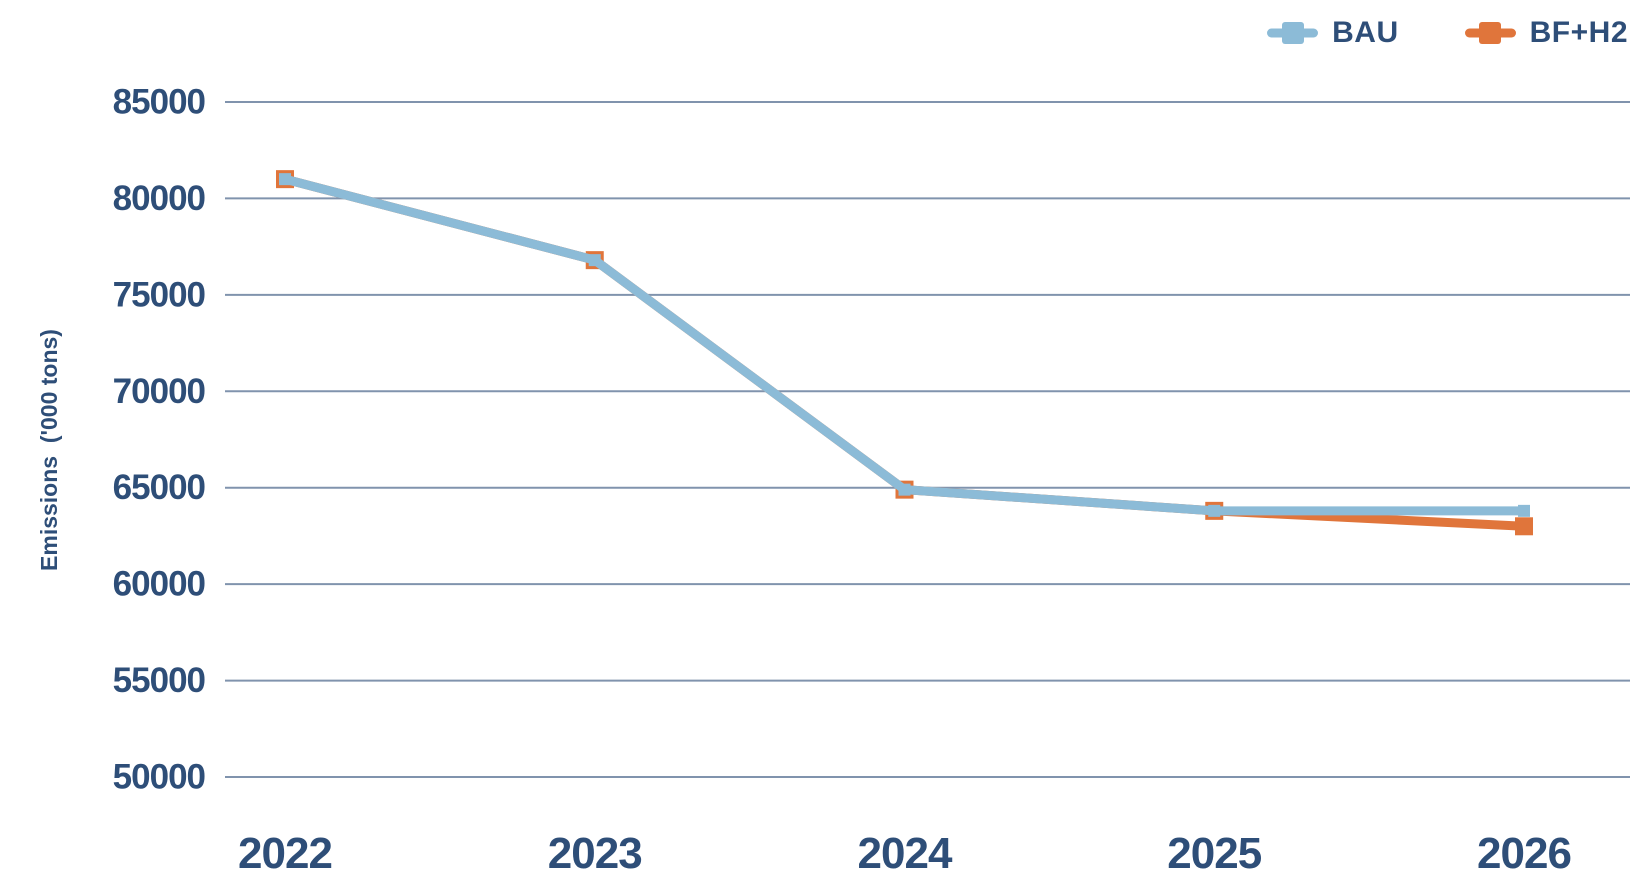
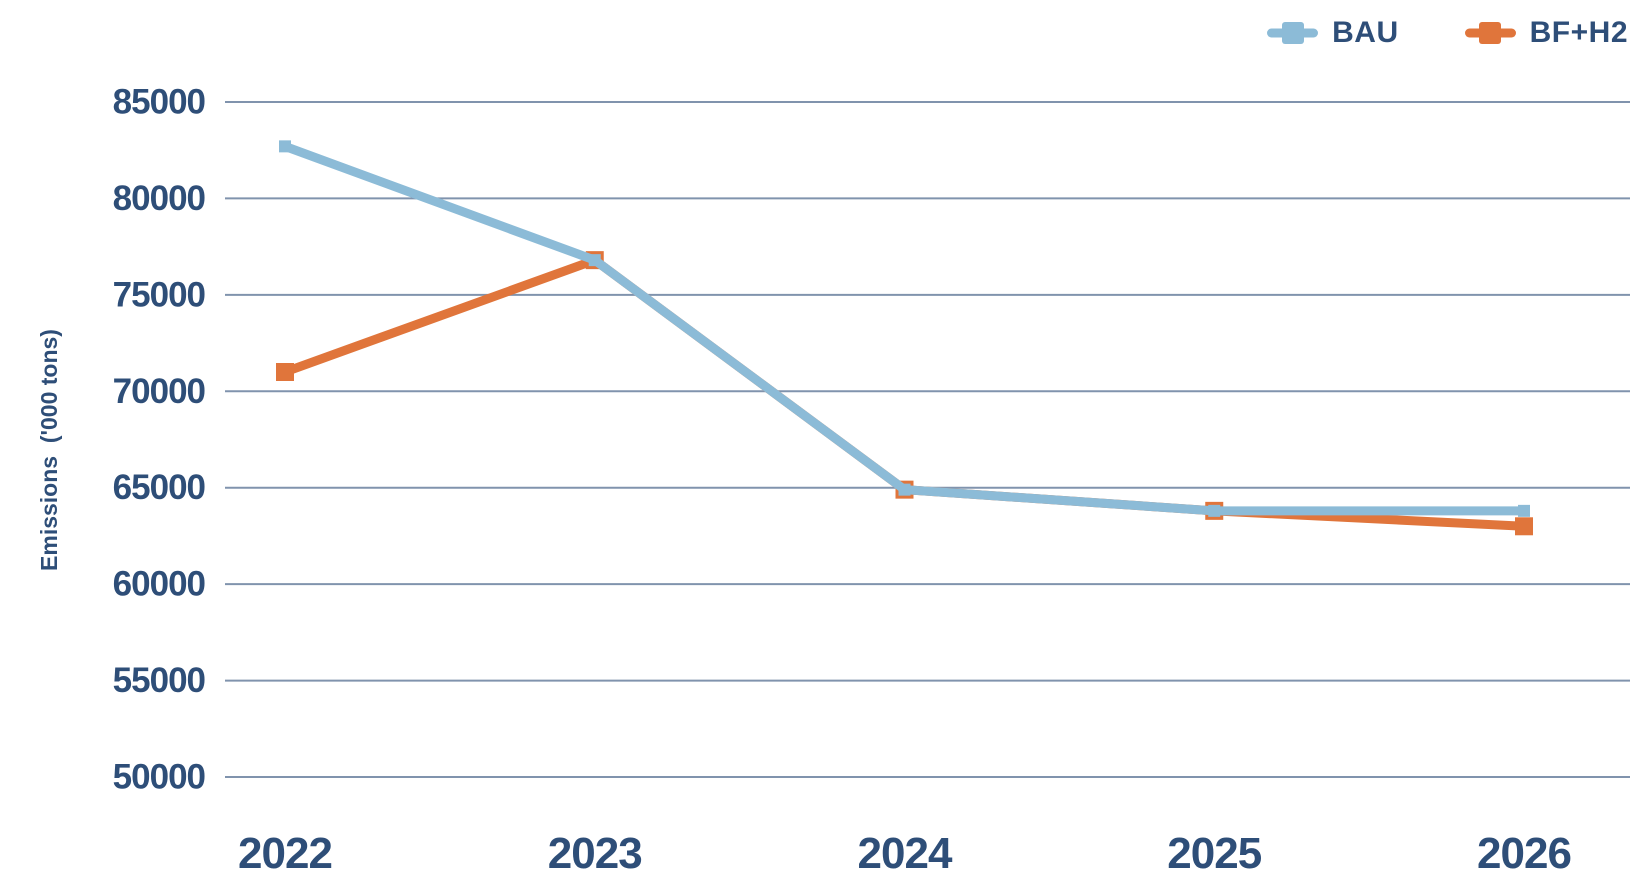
BAU/2022: 81000 -> 82700
BF+H2/2022: 81000 -> 71000
